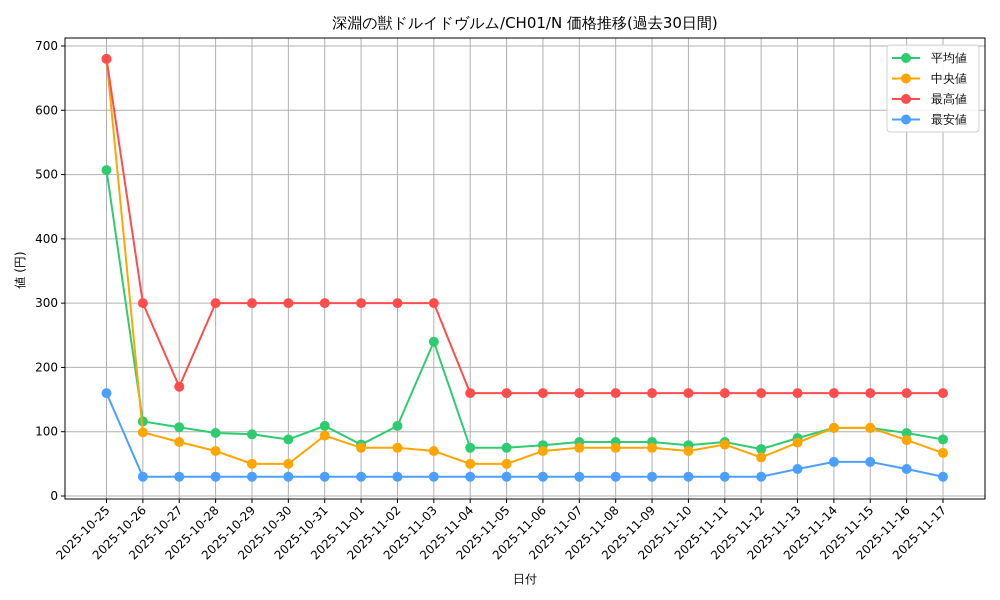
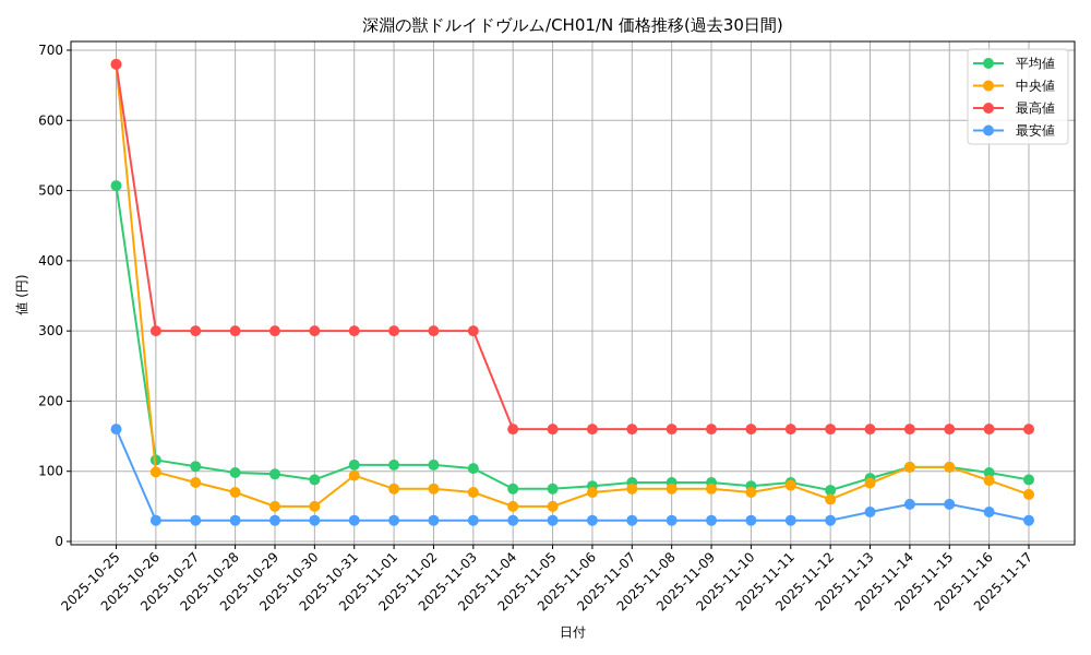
最高値/2025-10-27: 170 -> 300
平均値/2025-11-01: 80 -> 110
平均値/2025-11-03: 240 -> 100
